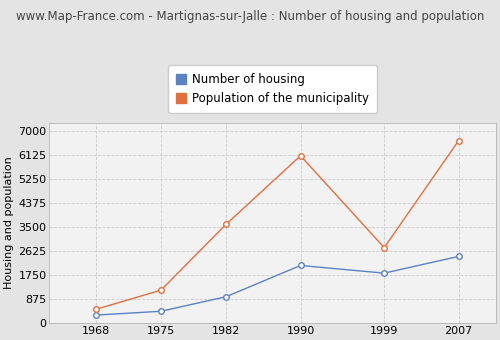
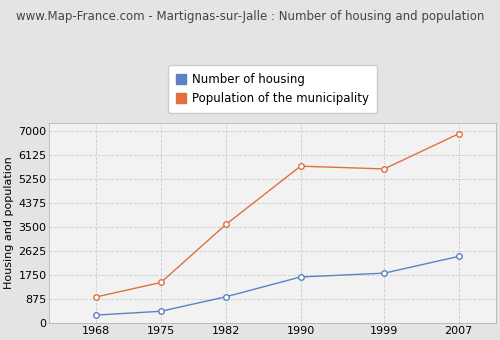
Population of the municipality/1968: 500 -> 950
Population of the municipality/1975: 1200 -> 1480
Number of housing/1990: 2100 -> 1680
Population of the municipality/1990: 6100 -> 5720
Population of the municipality/1999: 2750 -> 5620
Population of the municipality/2007: 6650 -> 6900
